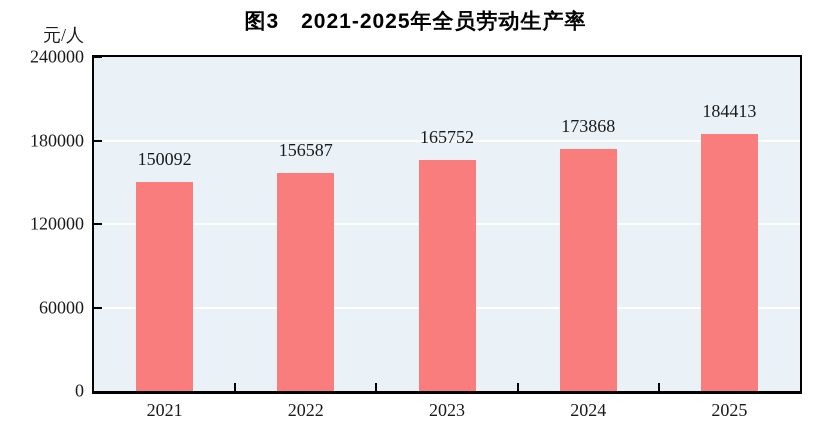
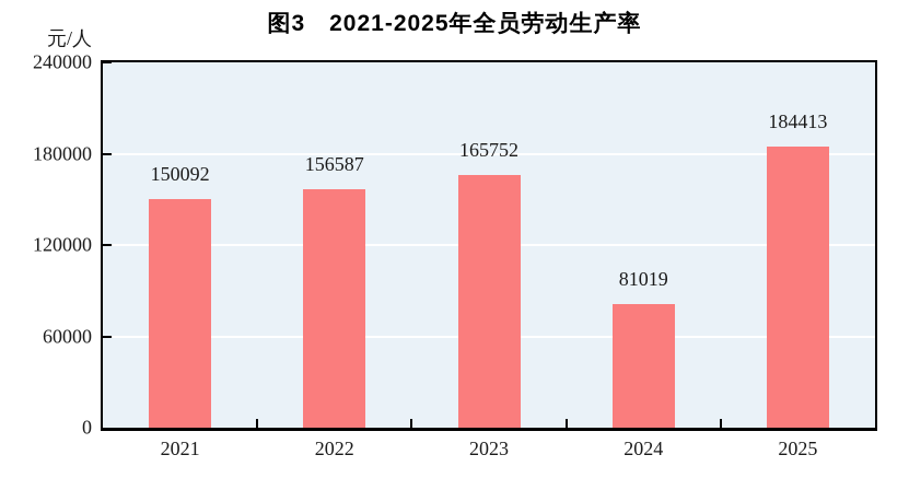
2024: 173868 -> 81019
